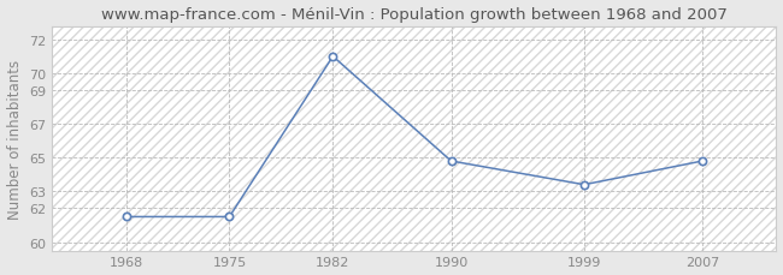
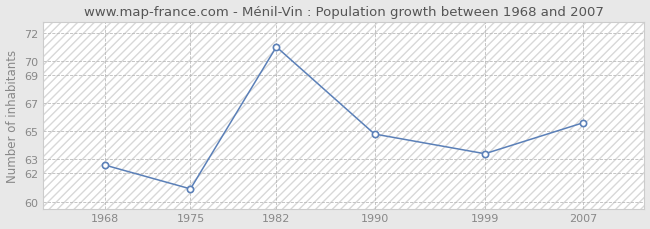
1968: 61.5 -> 62.6
1975: 61.5 -> 60.9
2007: 64.8 -> 65.6
